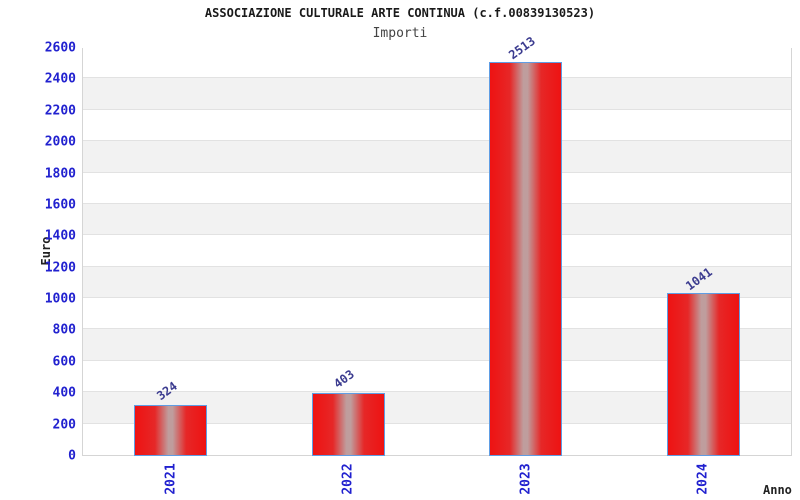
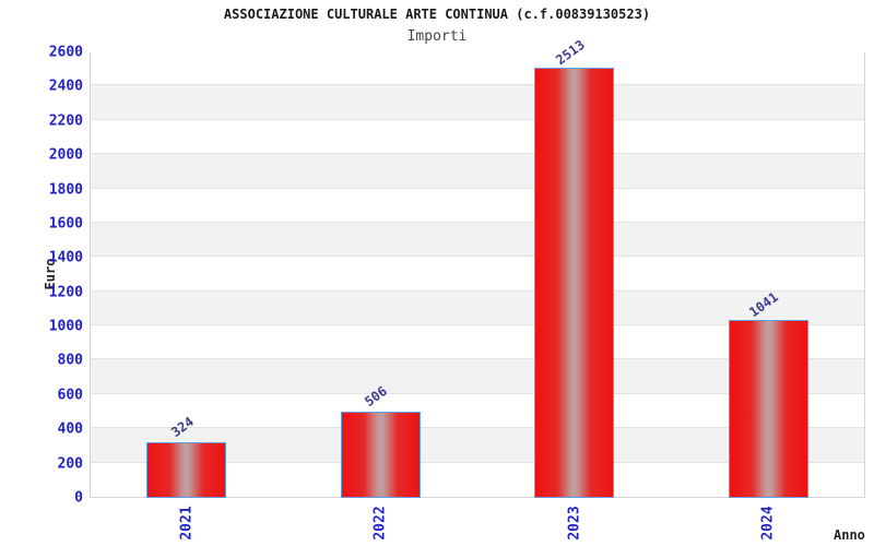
2022: 403 -> 506
